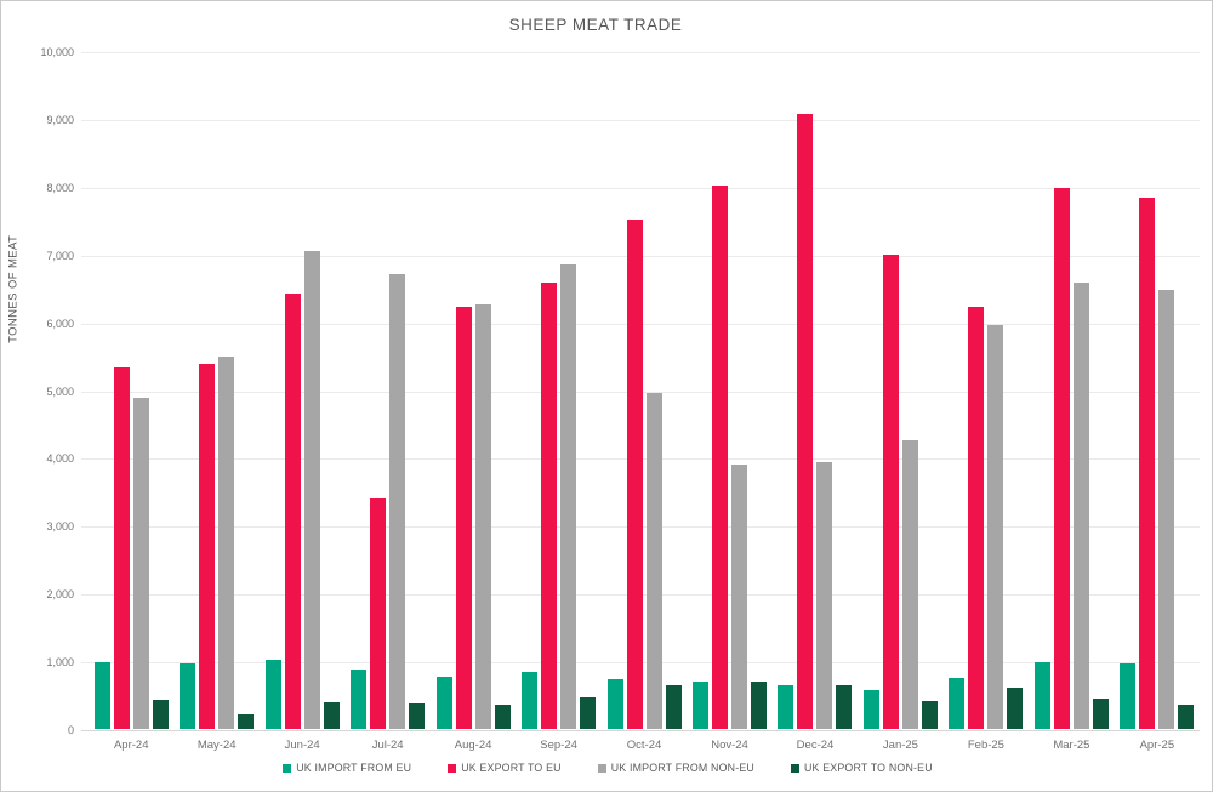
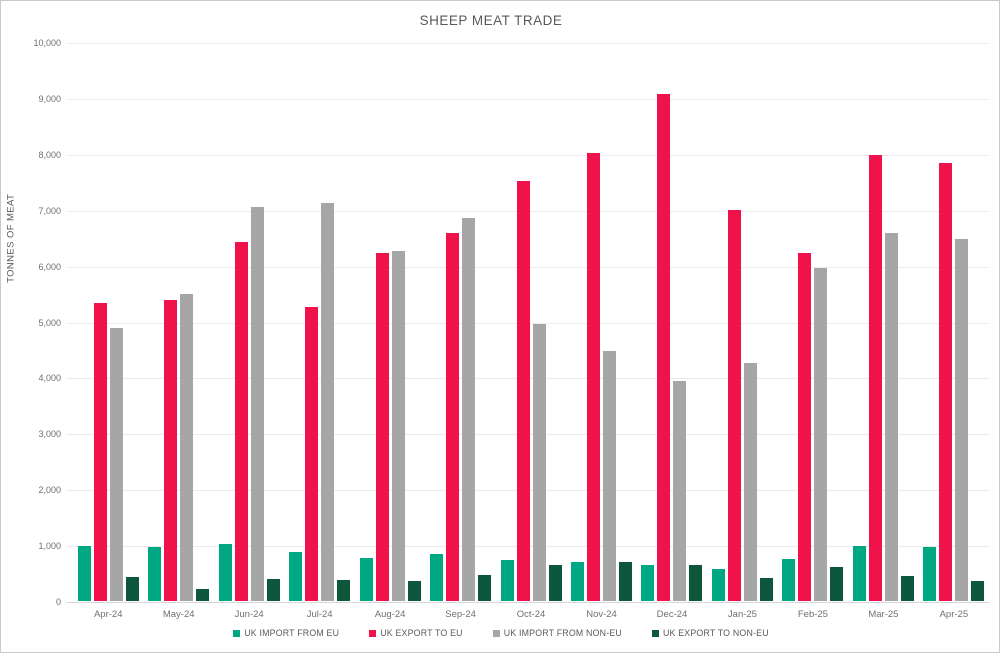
UK EXPORT TO EU/Jul-24: 3400 -> 5300
UK IMPORT FROM NON-EU/Jul-24: 6700 -> 7100
UK IMPORT FROM NON-EU/Nov-24: 3900 -> 4500
